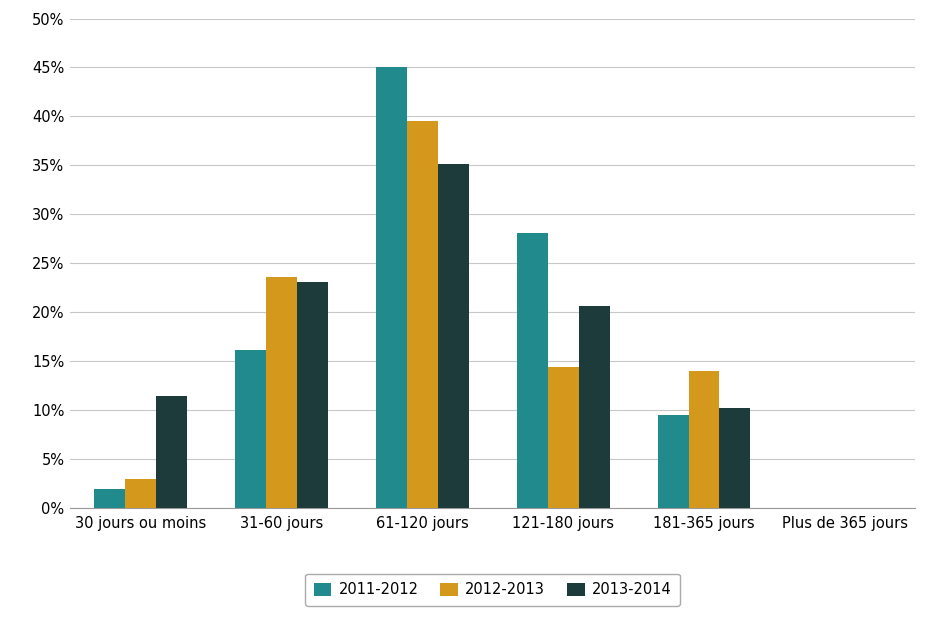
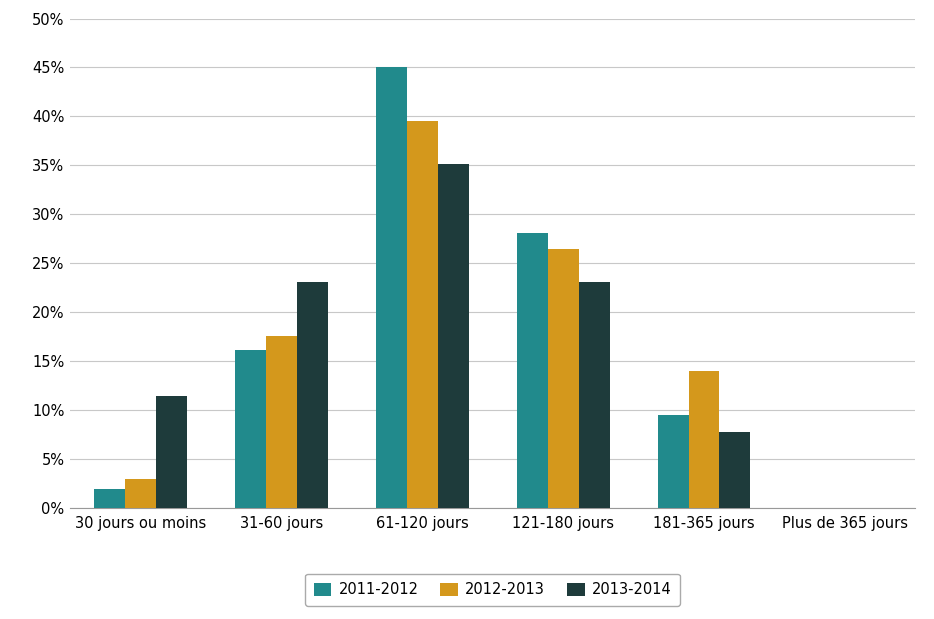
2012-2013/31-60 jours: 23.6% -> 17.5%
2012-2013/121-180 jours: 14.4% -> 26.4%
2013-2014/121-180 jours: 20.6% -> 23.1%
2013-2014/181-365 jours: 10.2% -> 7.7%
